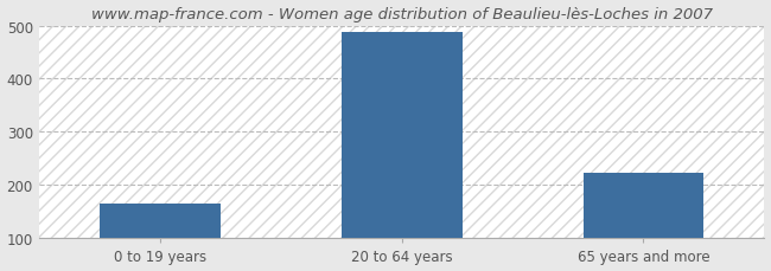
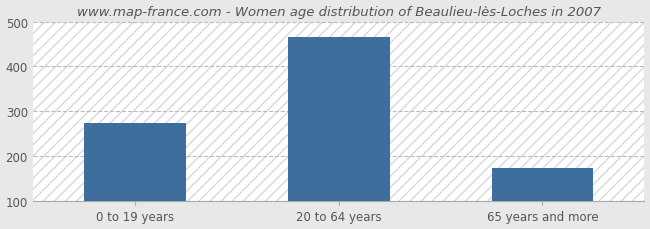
0 to 19 years: 165 -> 275
20 to 64 years: 487 -> 465
65 years and more: 224 -> 175
